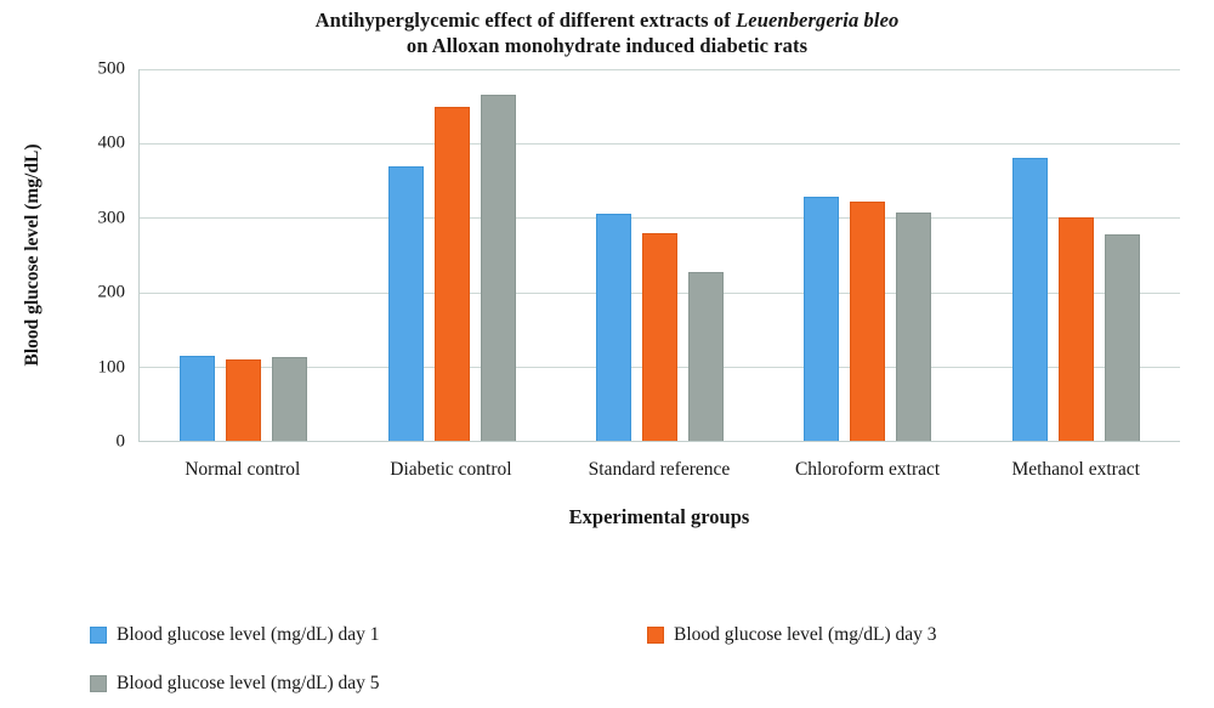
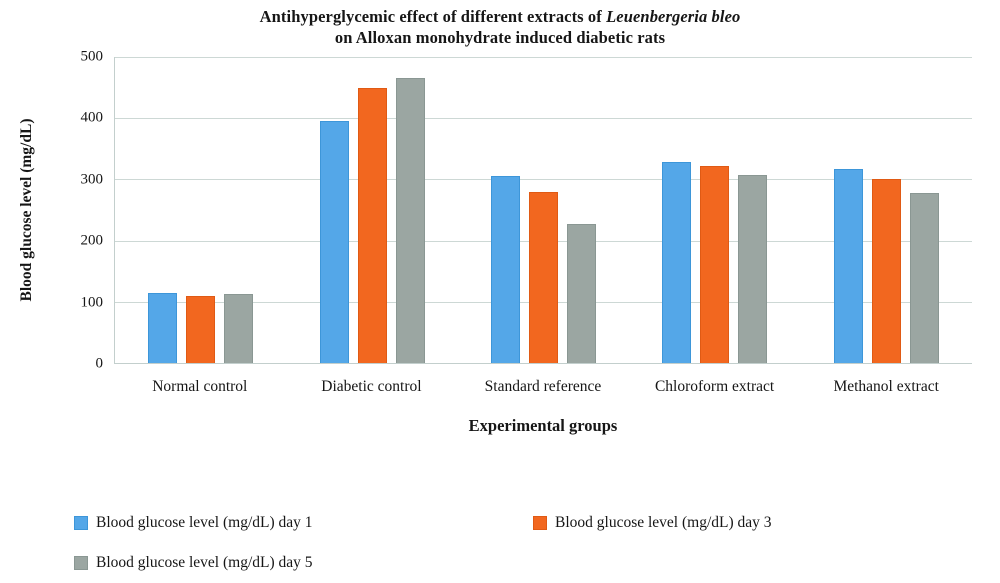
Blood glucose level (mg/dL) day 1/Diabetic control: 370 -> 400
Blood glucose level (mg/dL) day 1/Methanol extract: 380 -> 320
